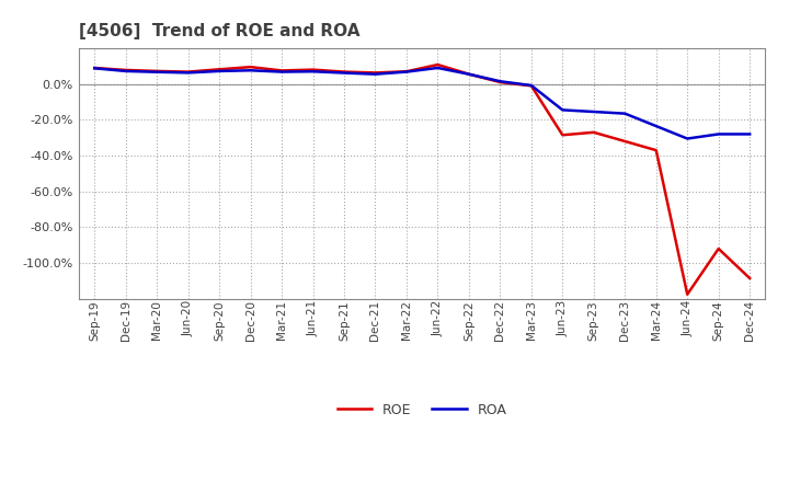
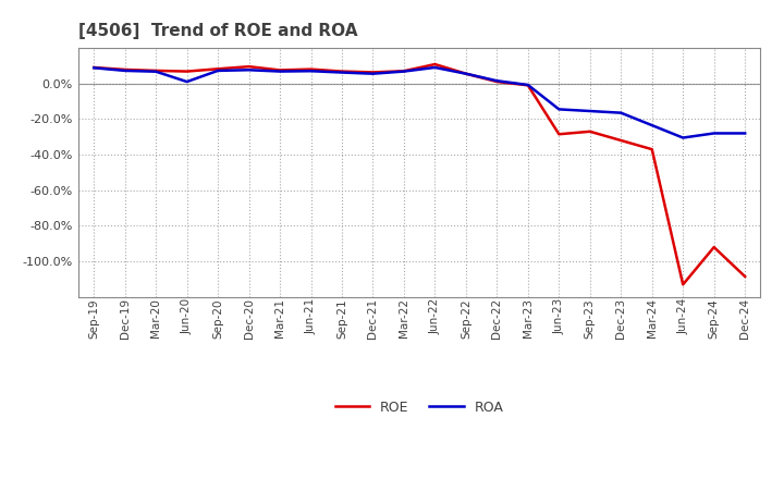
ROA/Jun-20: 6% -> 1%
ROE/Jun-24: -118% -> -113%
